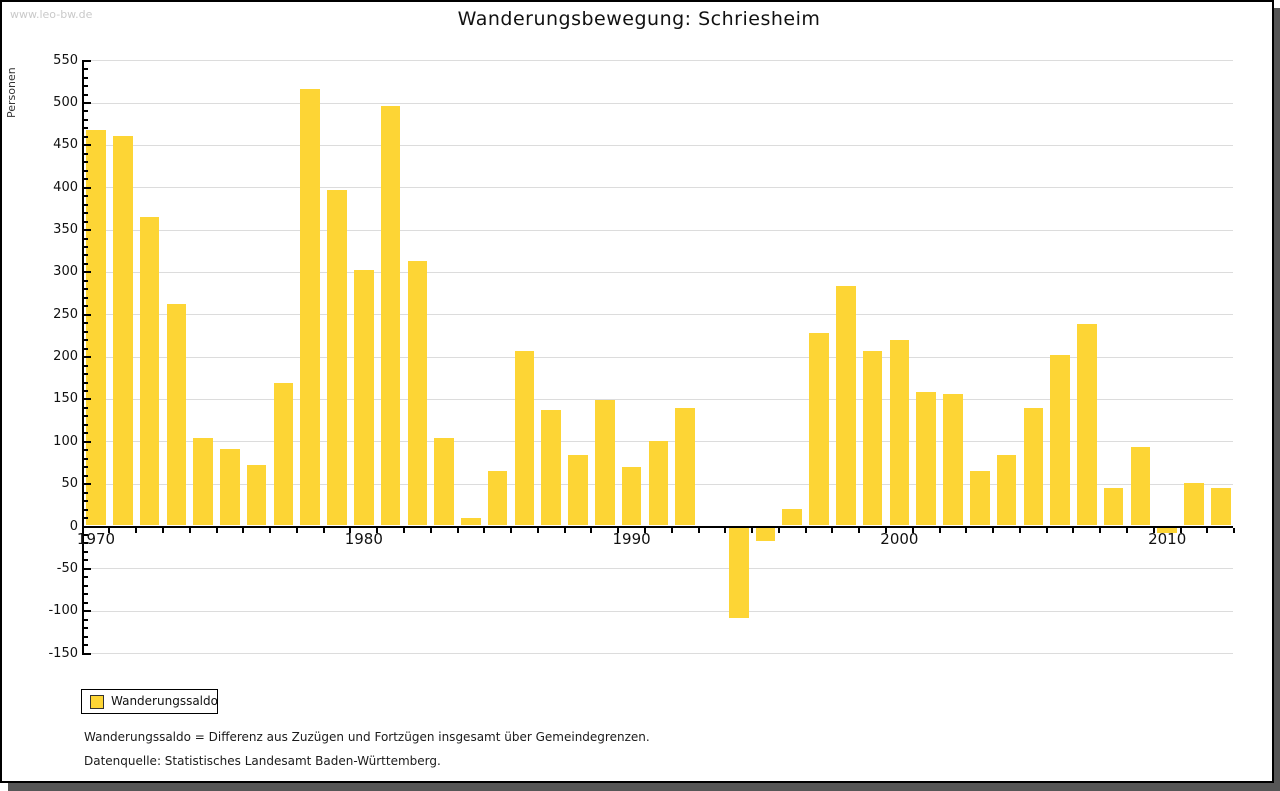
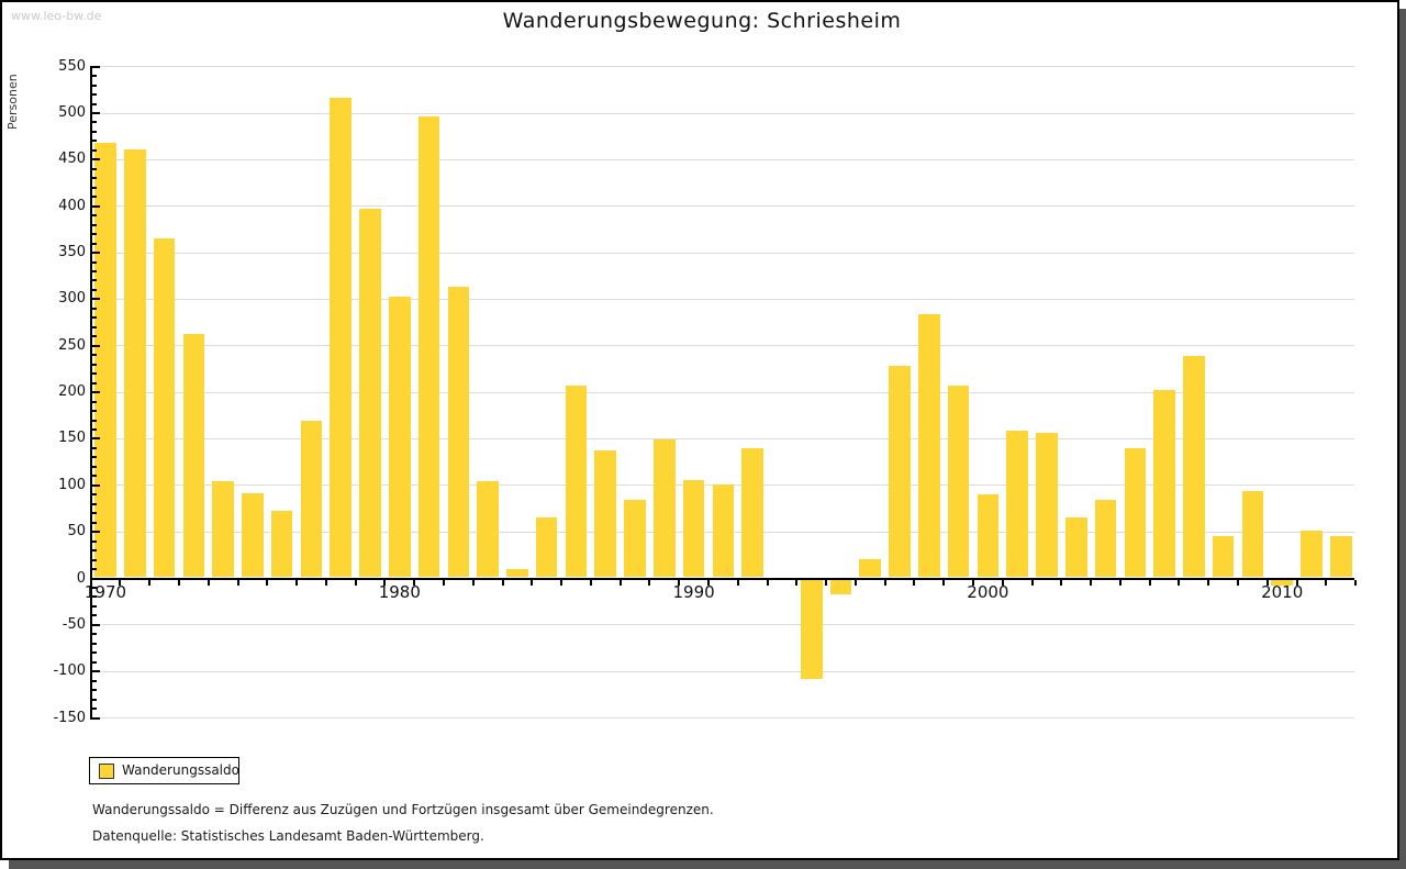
1990: 70 -> 110
2000: 220 -> 90
